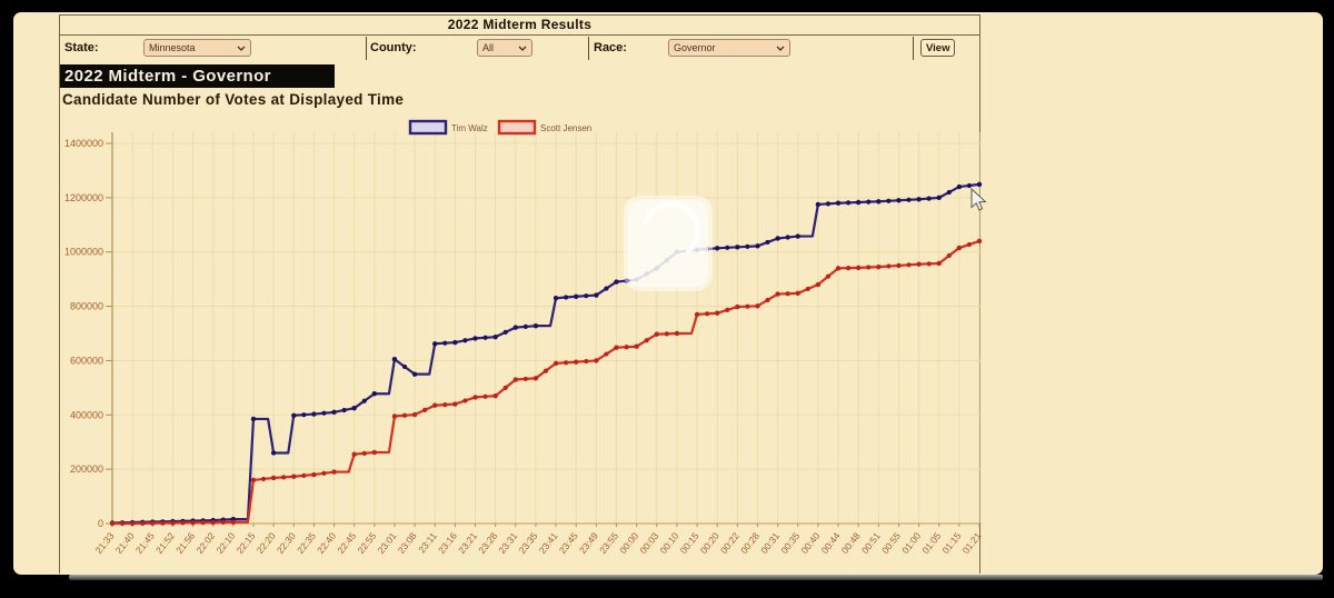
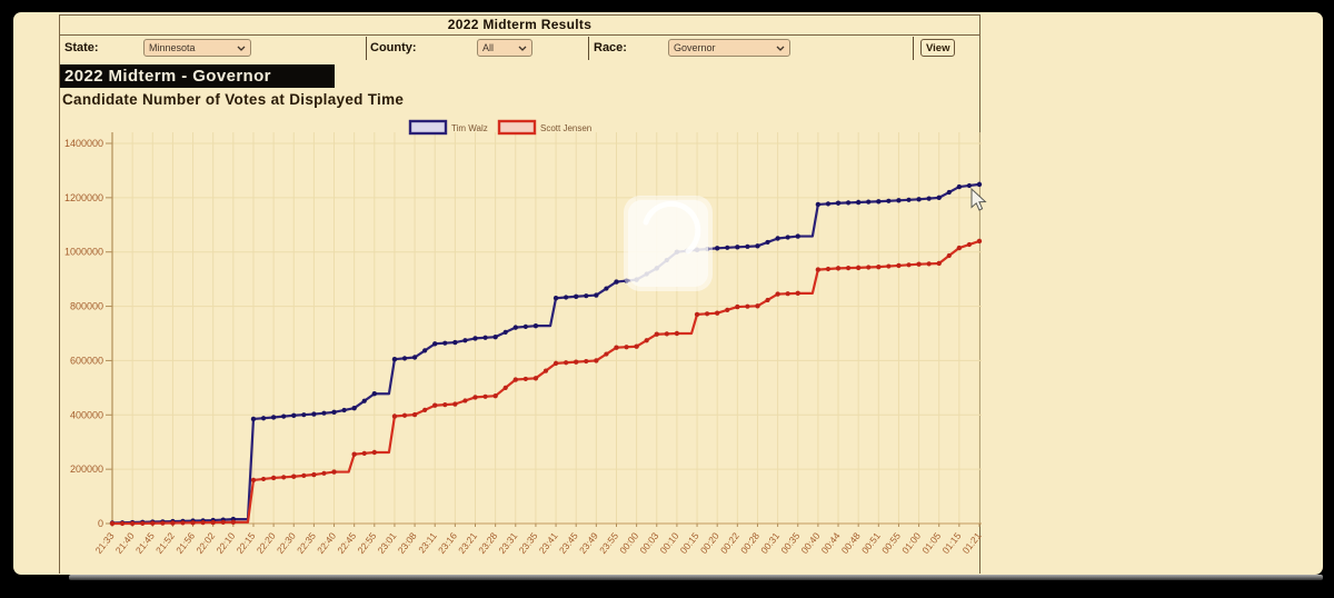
Tim Walz/22:20: 260000 -> 390000
Tim Walz/23:08: 550000 -> 610000
Scott Jensen/00:40: 880000 -> 940000
